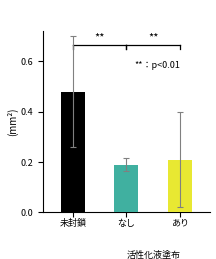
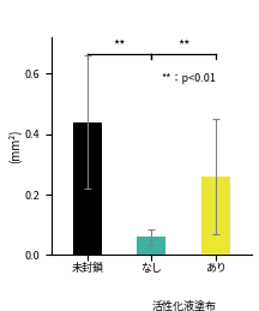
未封鎖: 0.48 -> 0.44
なし: 0.19 -> 0.06
あり: 0.21 -> 0.26
